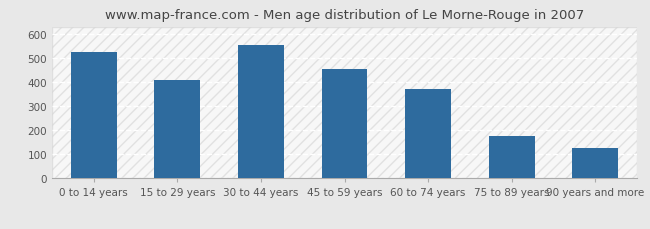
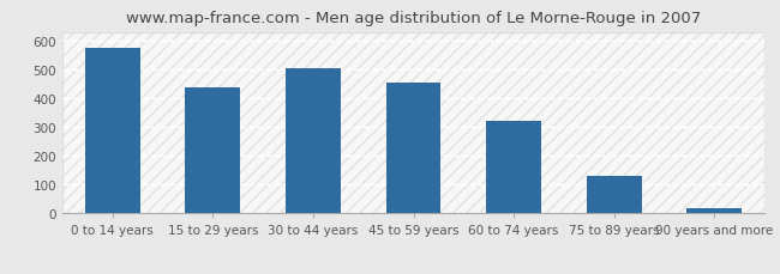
0 to 14 years: 525 -> 575
15 to 29 years: 410 -> 438
30 to 44 years: 555 -> 503
60 to 74 years: 370 -> 323
75 to 89 years: 175 -> 130
90 years and more: 125 -> 18
